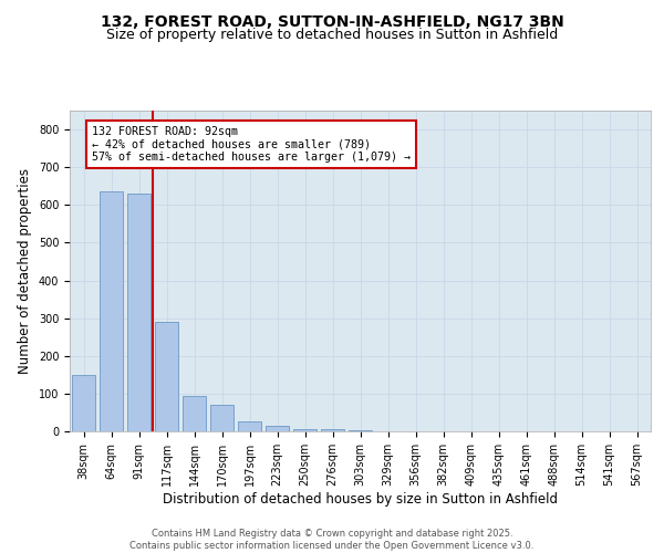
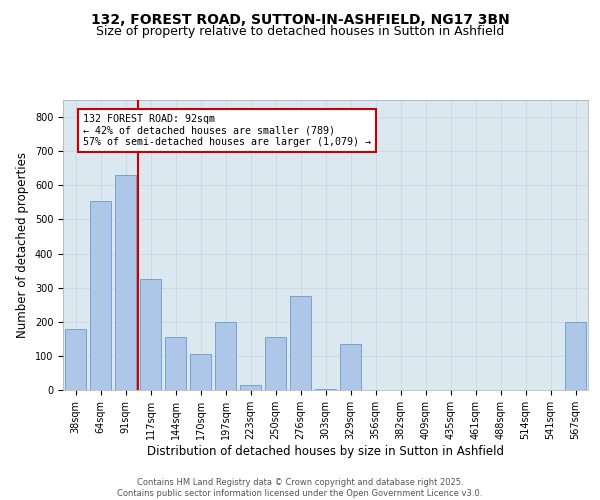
38sqm: 150 -> 180
64sqm: 635 -> 555
117sqm: 290 -> 325
144sqm: 95 -> 155
170sqm: 70 -> 105
197sqm: 25 -> 200
250sqm: 6 -> 155
276sqm: 5 -> 275
329sqm: 1 -> 135
567sqm: 1 -> 200
